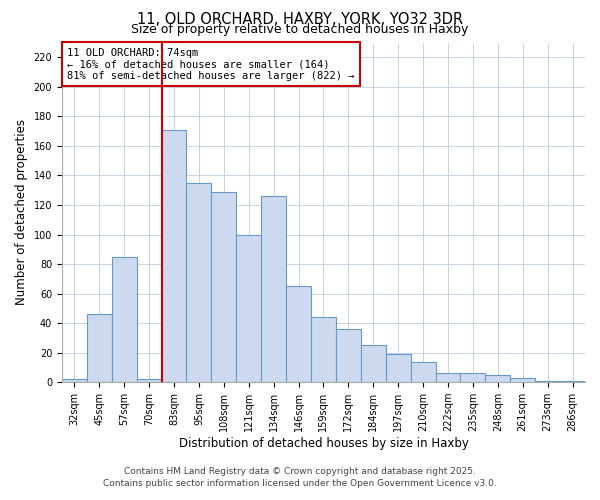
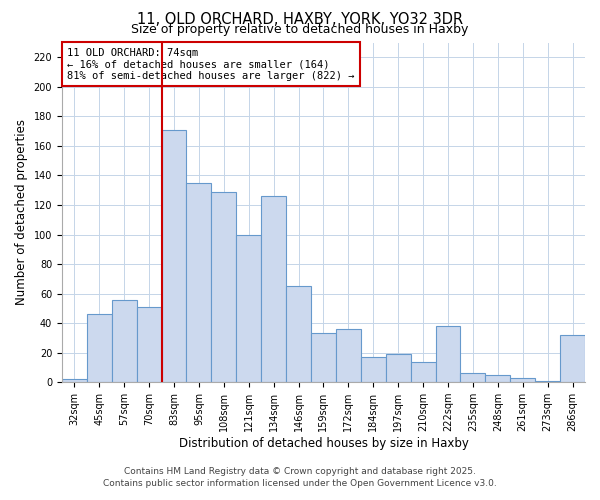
57sqm: 85 -> 56
70sqm: 2 -> 51
159sqm: 44 -> 33
184sqm: 25 -> 17
222sqm: 6 -> 38
286sqm: 1 -> 32
